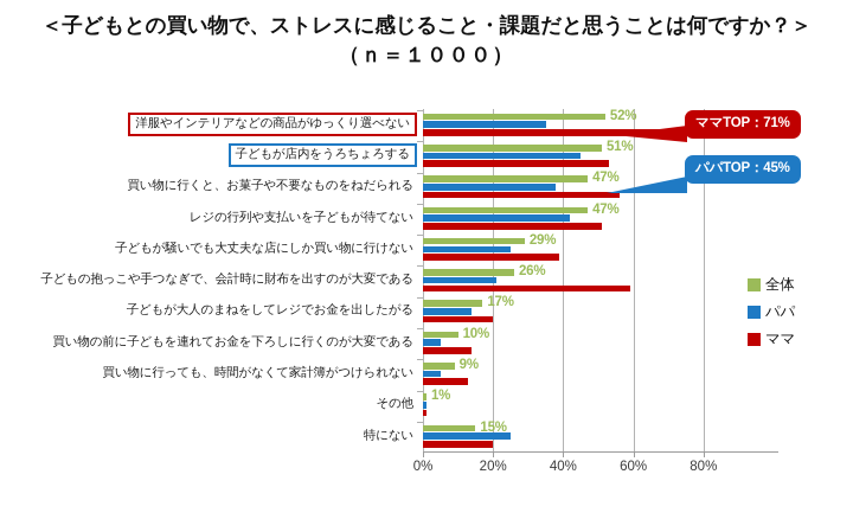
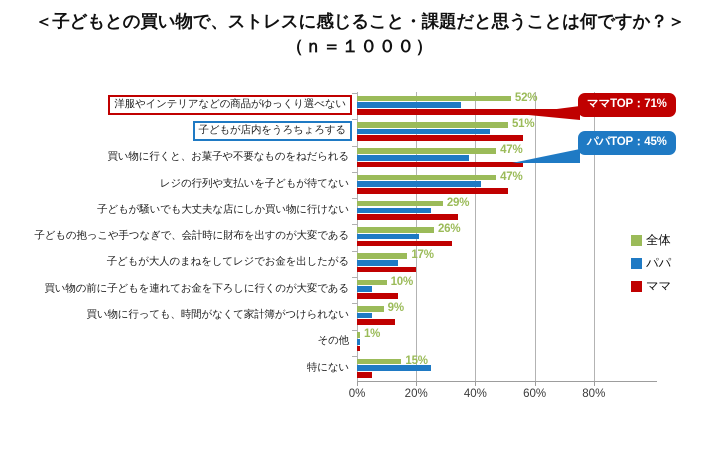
ママ/子どもが店内をうろちょろする: 53% -> 56%
ママ/子どもが騒いでも大丈夫な店にしか買い物に行けない: 39% -> 34%
ママ/子どもの抱っこや手つなぎで、会計時に財布を出すのが大変である: 59% -> 32%
ママ/特にない: 20% -> 5%
